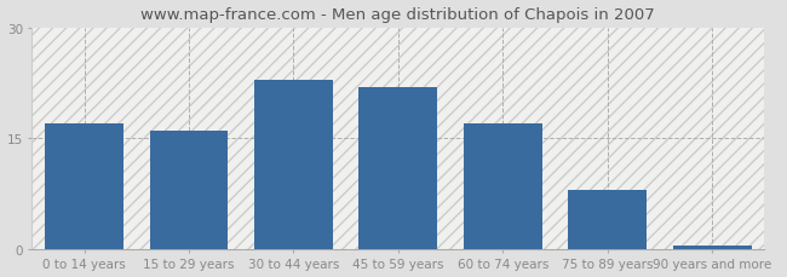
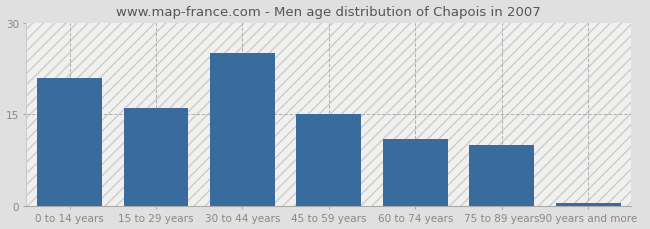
0 to 14 years: 17.0 -> 21.0
30 to 44 years: 23.0 -> 25.0
45 to 59 years: 22.0 -> 15.0
60 to 74 years: 17.0 -> 11.0
75 to 89 years: 8.0 -> 10.0
